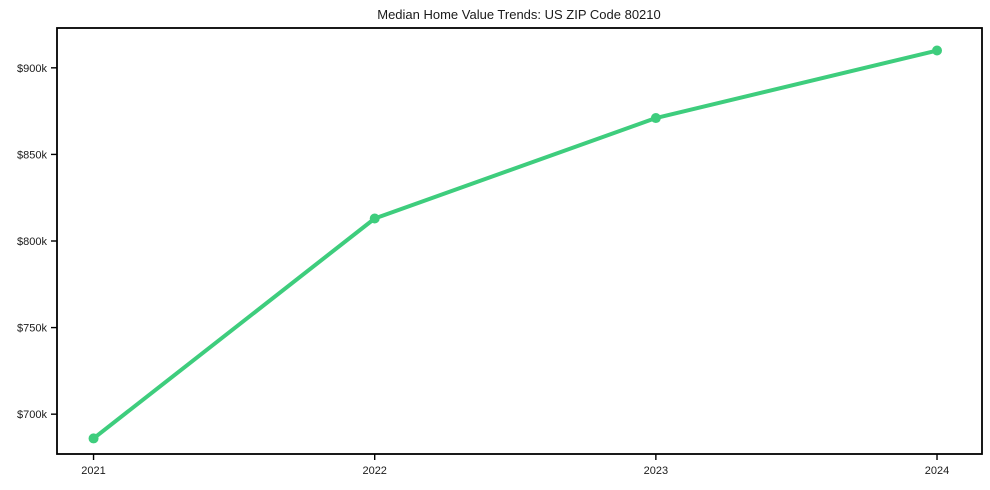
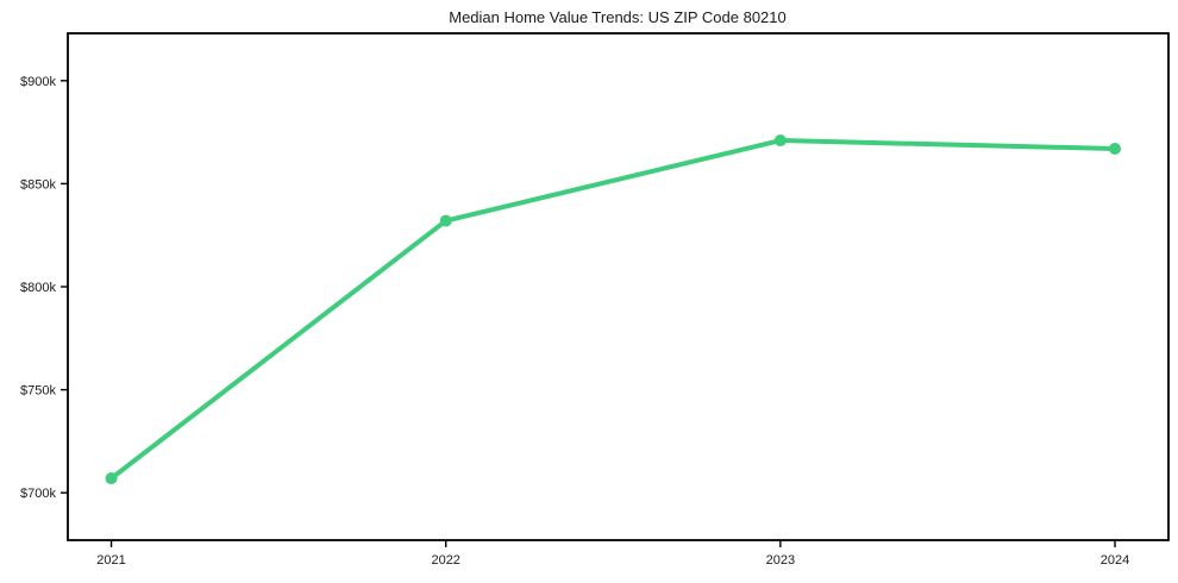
2021: $686k -> $707k
2022: $813k -> $832k
2024: $910k -> $867k
